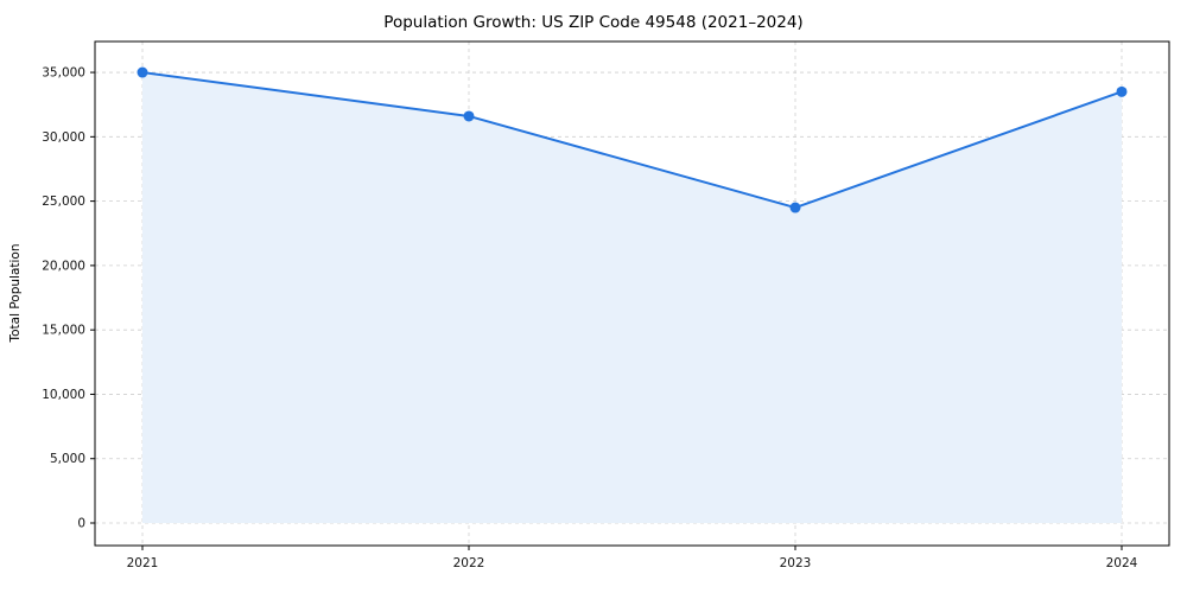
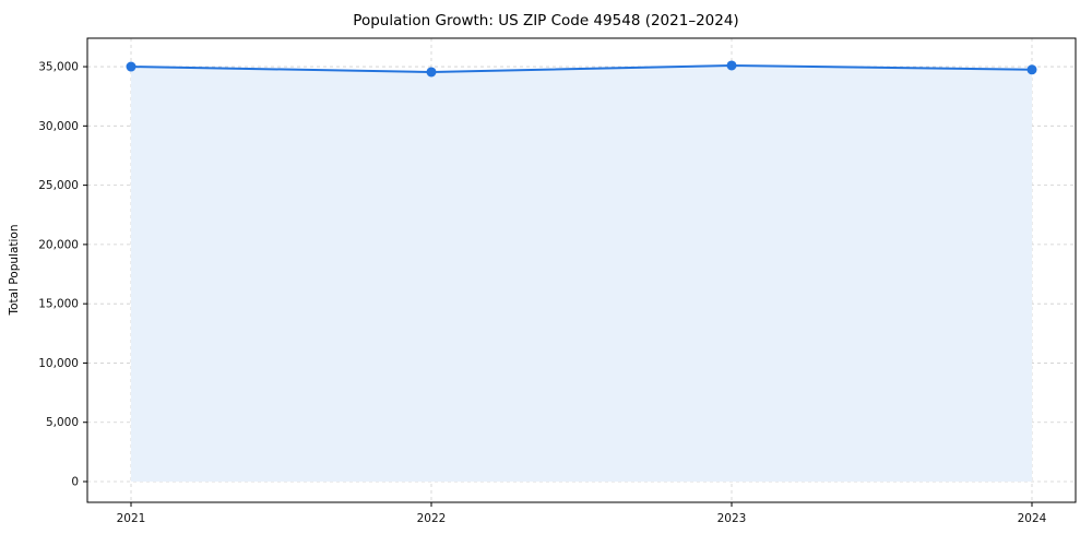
2022: 31600 -> 34600
2023: 24500 -> 35100
2024: 33500 -> 34800
